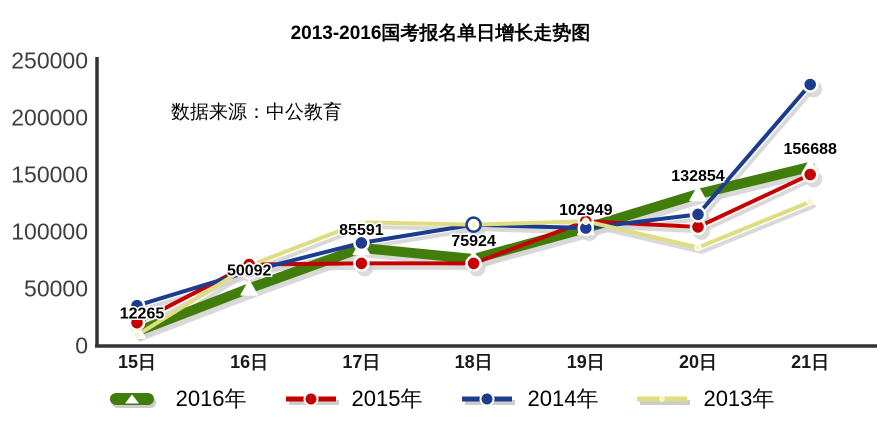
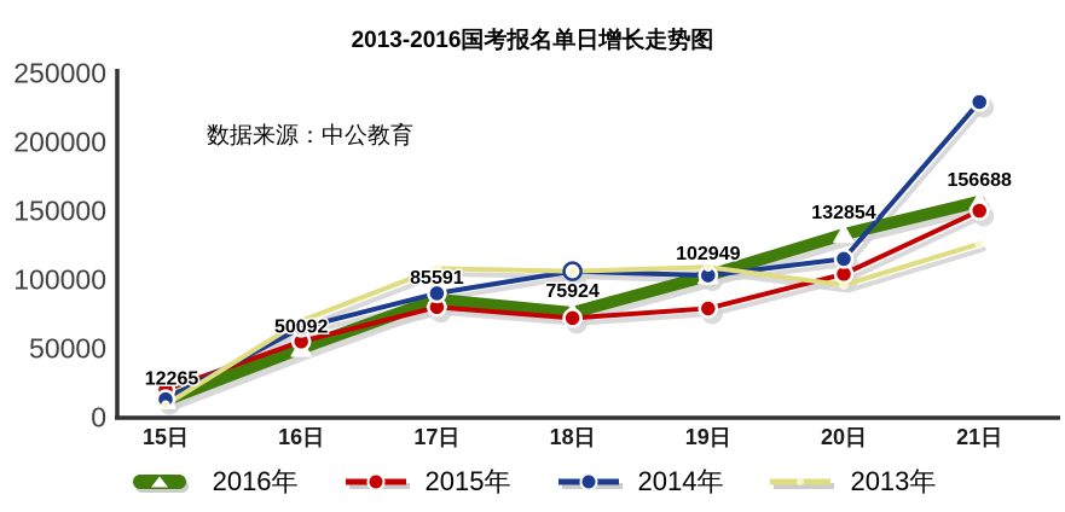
2014年/15日: 35000 -> 13000
2015年/16日: 71000 -> 55000
2015年/17日: 72000 -> 80000
2015年/19日: 109000 -> 79000
2013年/20日: 86000 -> 96000
